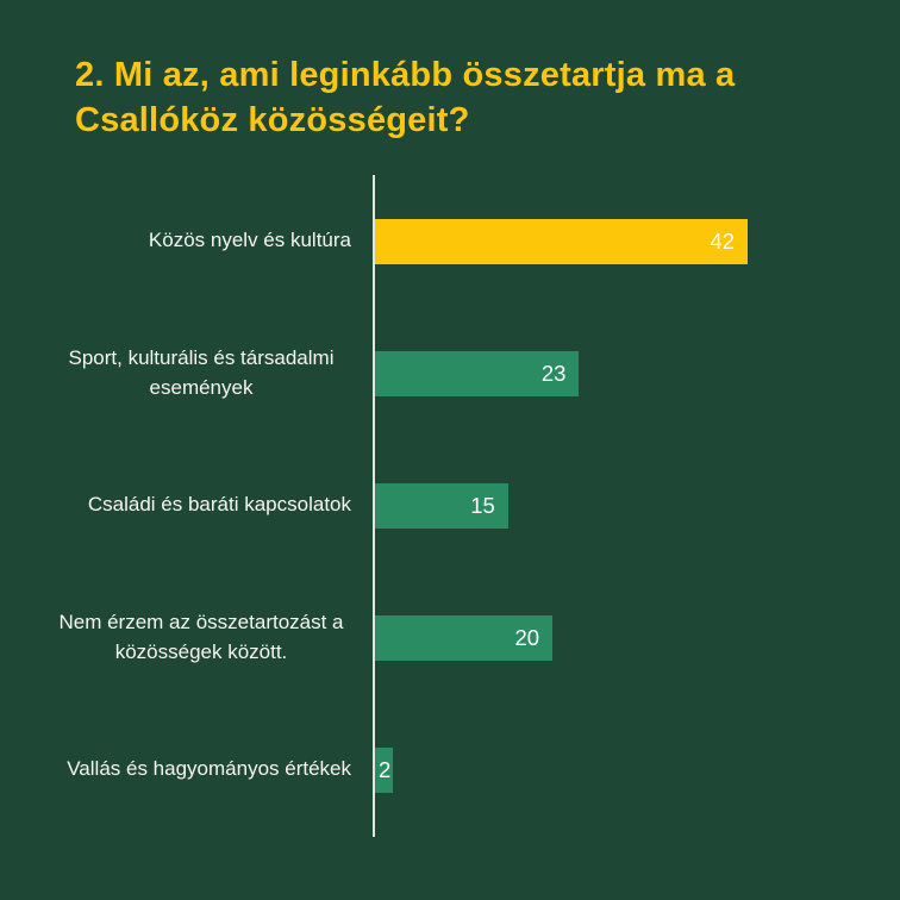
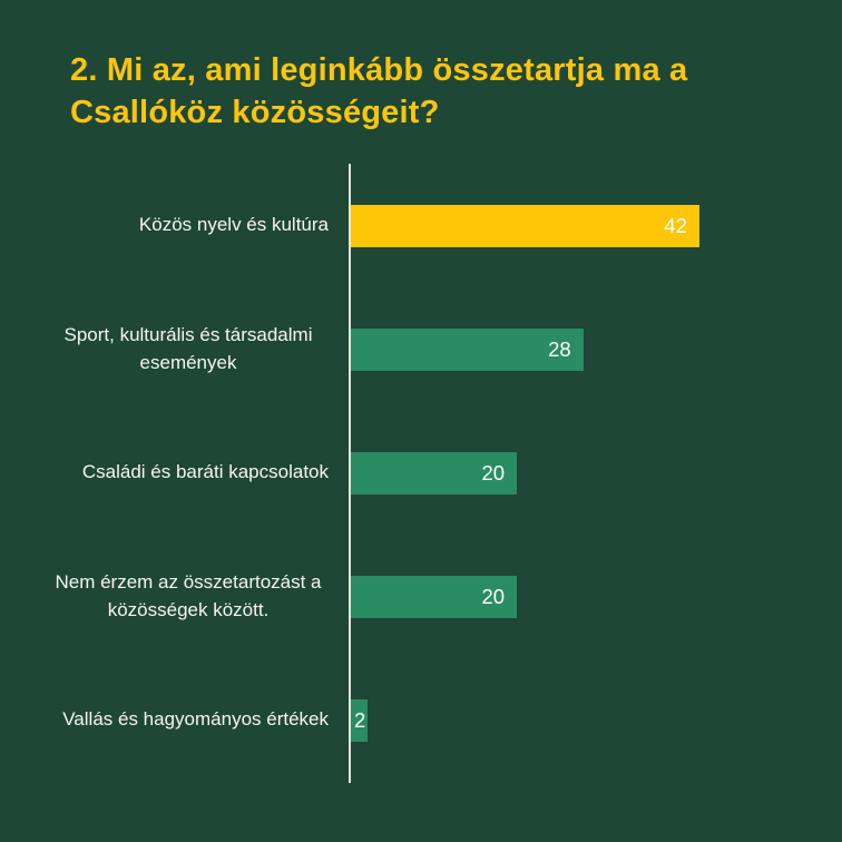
Sport, kulturális és társadalmi események: 23 -> 28
Családi és baráti kapcsolatok: 15 -> 20
